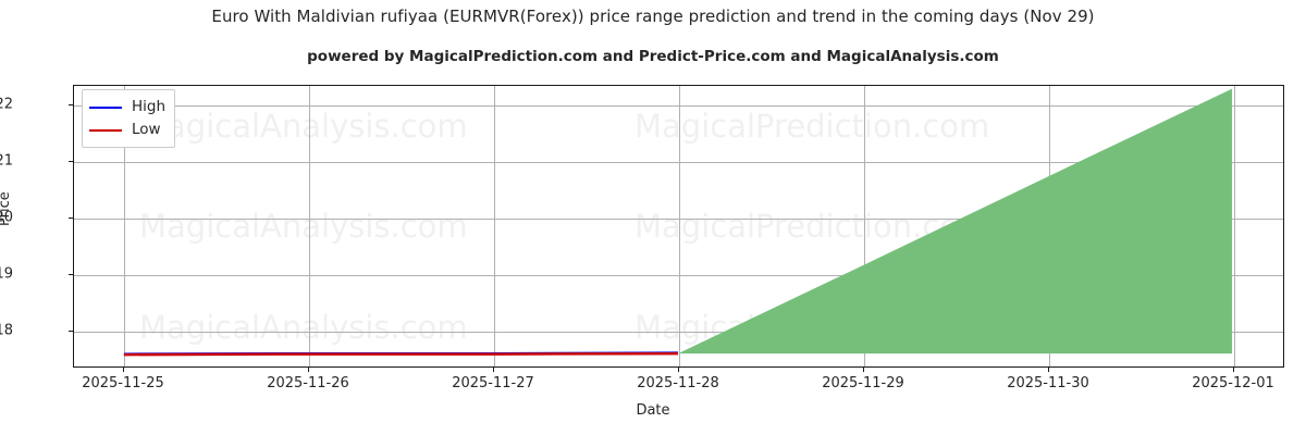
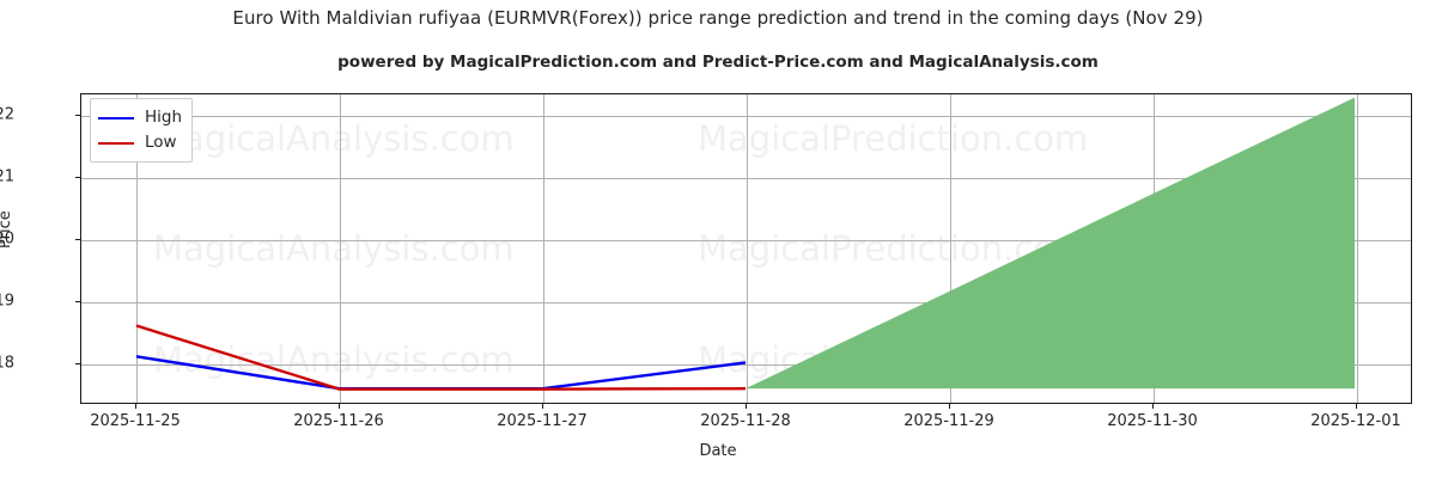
High/2025-11-25: 17.6 -> 18.1
Low/2025-11-25: 17.6 -> 18.6
High/2025-11-28: 17.6 -> 18.0
